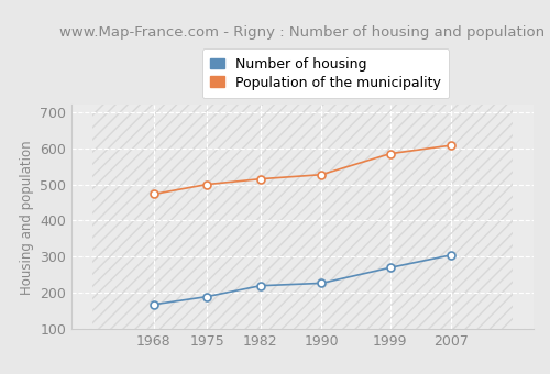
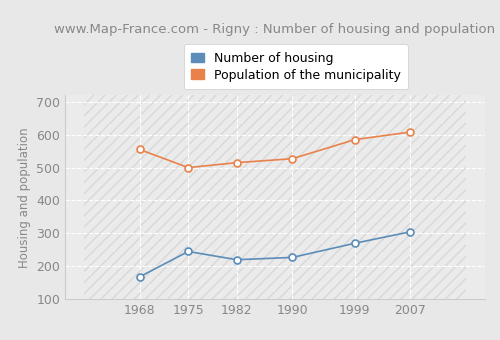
Population of the municipality/1968: 473 -> 555
Number of housing/1975: 190 -> 245
